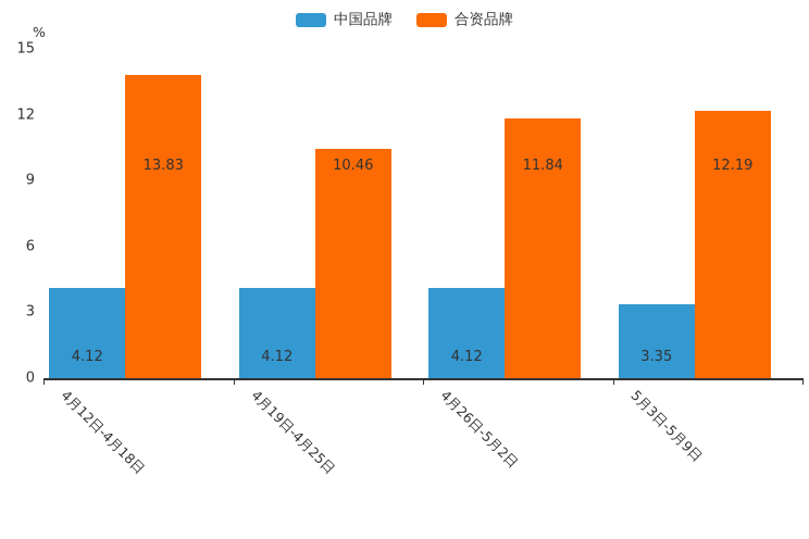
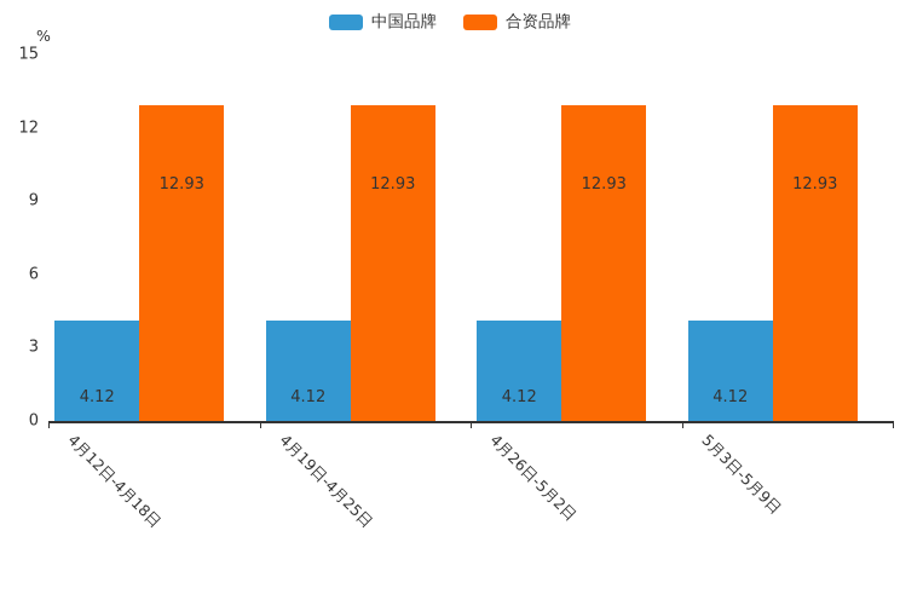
合资品牌/4月12日-4月18日: 13.83 -> 12.93
合资品牌/4月19日-4月25日: 10.46 -> 12.93
合资品牌/4月26日-5月2日: 11.84 -> 12.93
中国品牌/5月3日-5月9日: 3.35 -> 4.12
合资品牌/5月3日-5月9日: 12.19 -> 12.93
